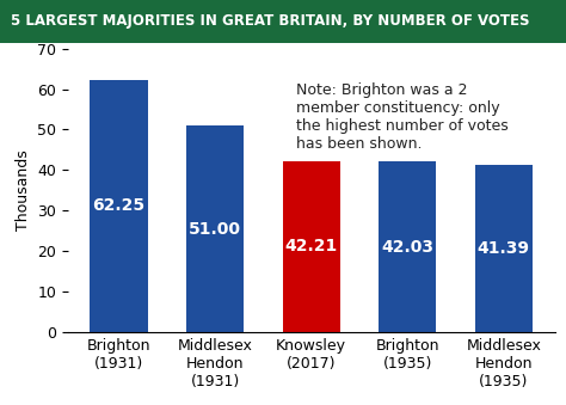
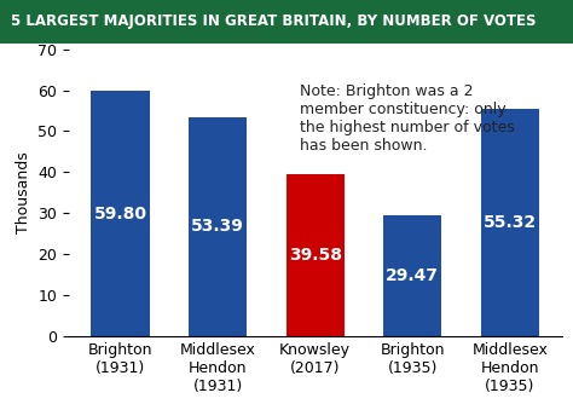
Brighton (1931): 62.25 -> 59.80
Middlesex Hendon (1931): 51.00 -> 53.39
Knowsley (2017): 42.21 -> 39.58
Brighton (1935): 42.03 -> 29.47
Middlesex Hendon (1935): 41.39 -> 55.32
